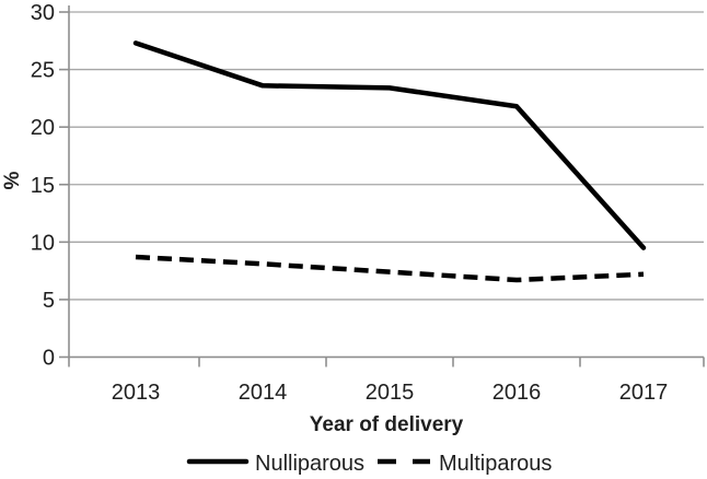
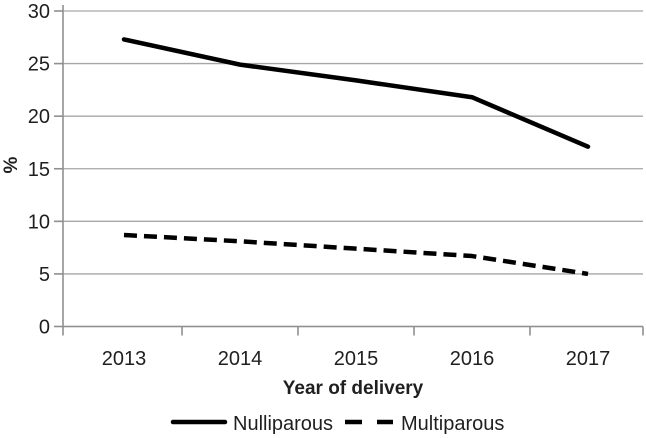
Nulliparous/2014: 23.6 -> 24.9
Nulliparous/2017: 9.5 -> 17.1
Multiparous/2017: 7.2 -> 5.0
